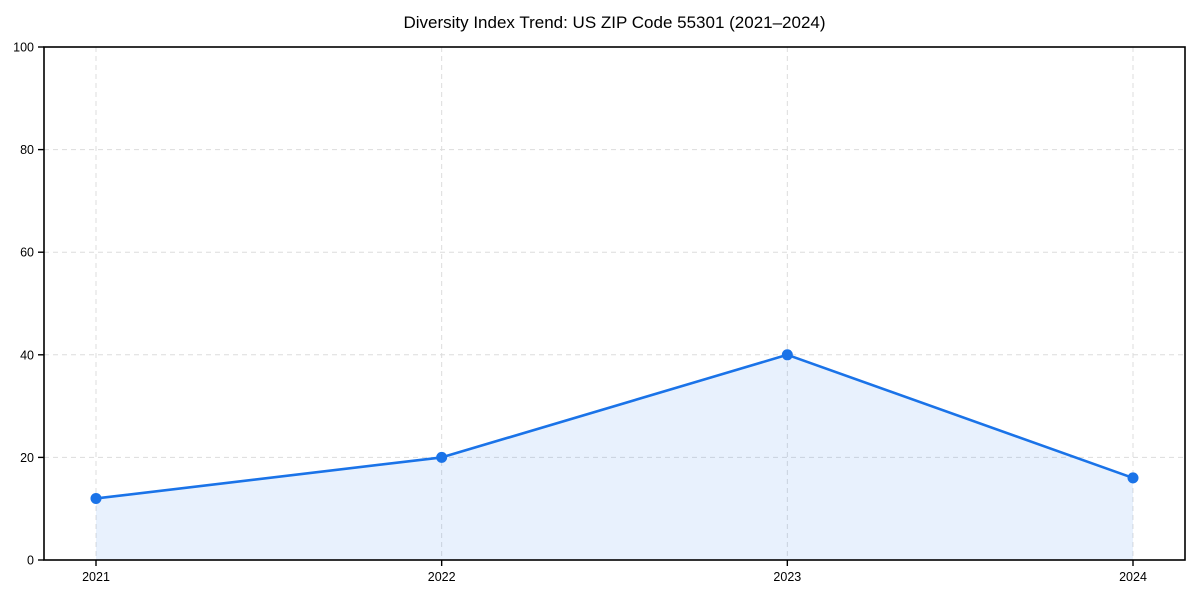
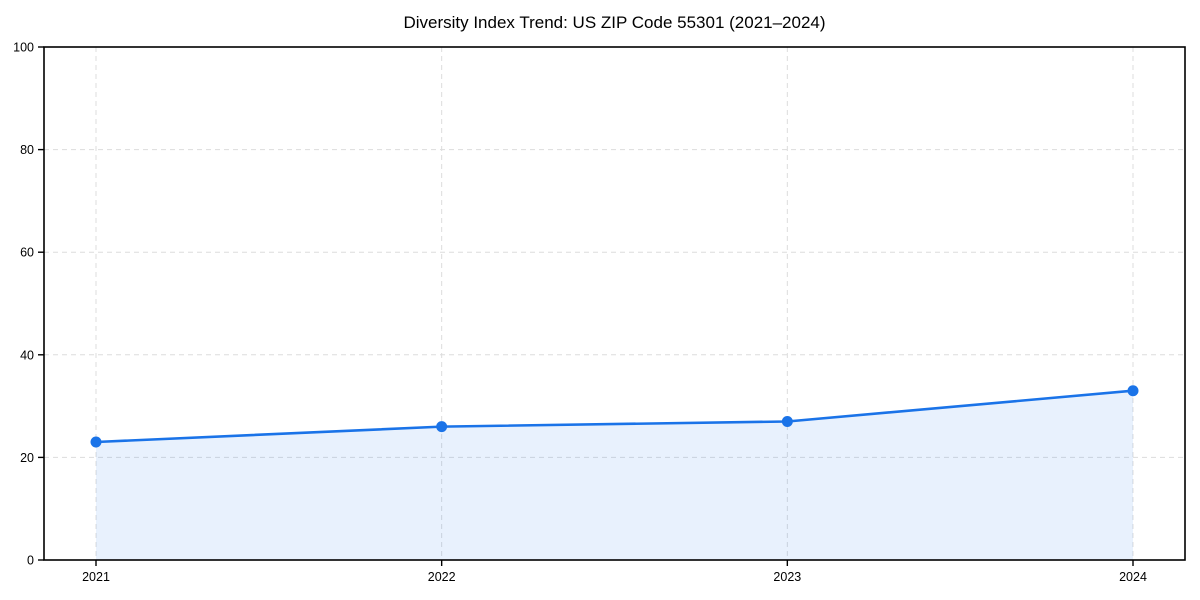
2021: 12 -> 23
2022: 20 -> 26
2023: 40 -> 27
2024: 16 -> 33
